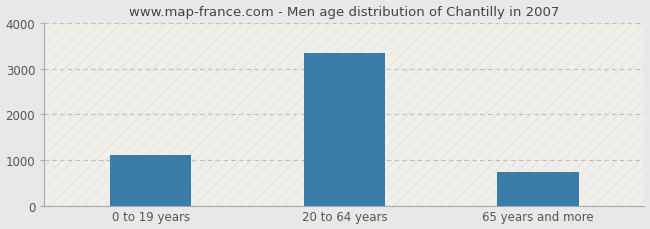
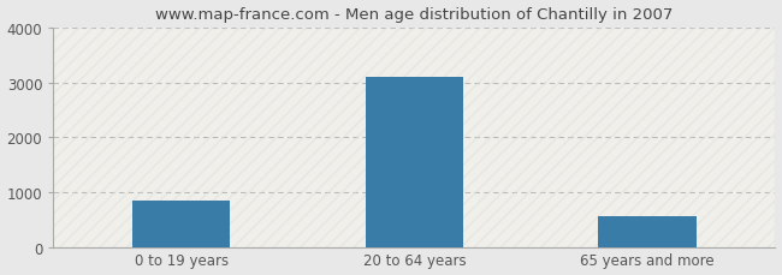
0 to 19 years: 1100 -> 850
20 to 64 years: 3340 -> 3100
65 years and more: 740 -> 550
